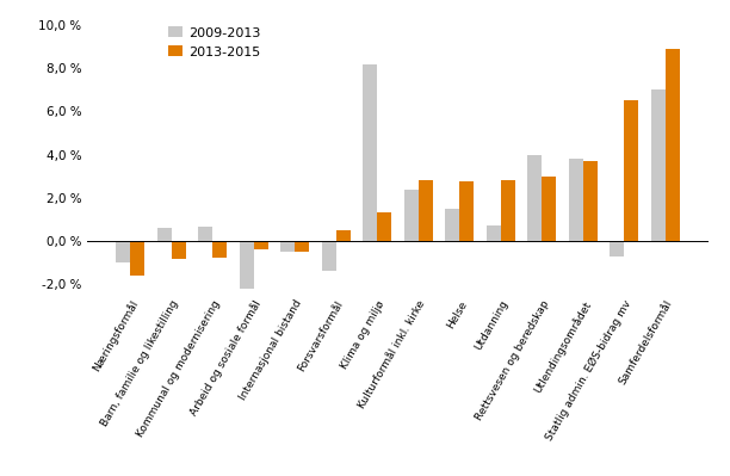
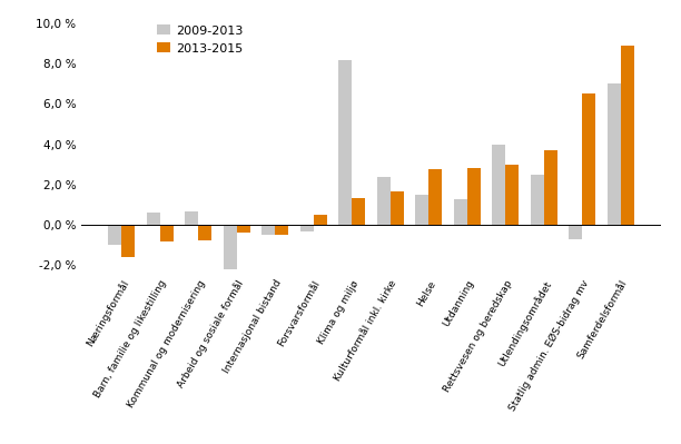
2009-2013/Forsvarsformål: -1,4 % -> -0,3 %
2013-2015/Kulturformål inkl. kirke: 2,8 % -> 1,6 %
2009-2013/Utdanning: 0,7 % -> 1,3 %
2009-2013/Utlendingsområdet: 3,8 % -> 2,5 %
